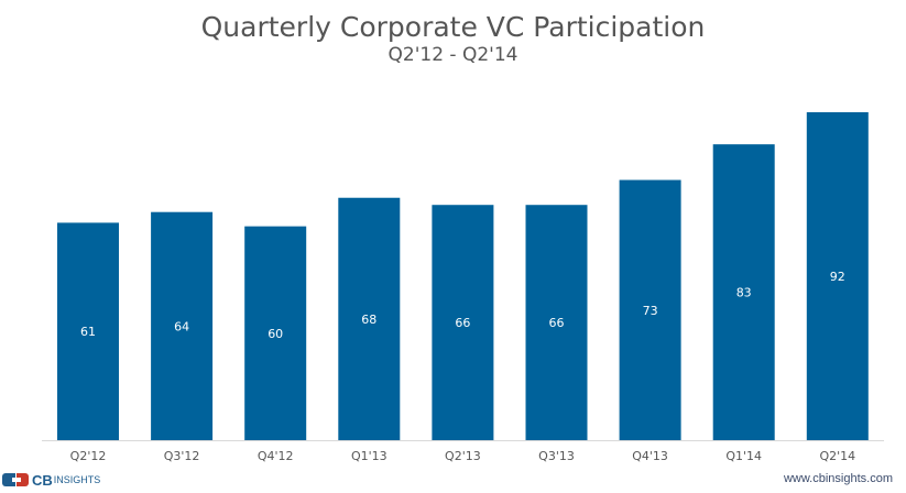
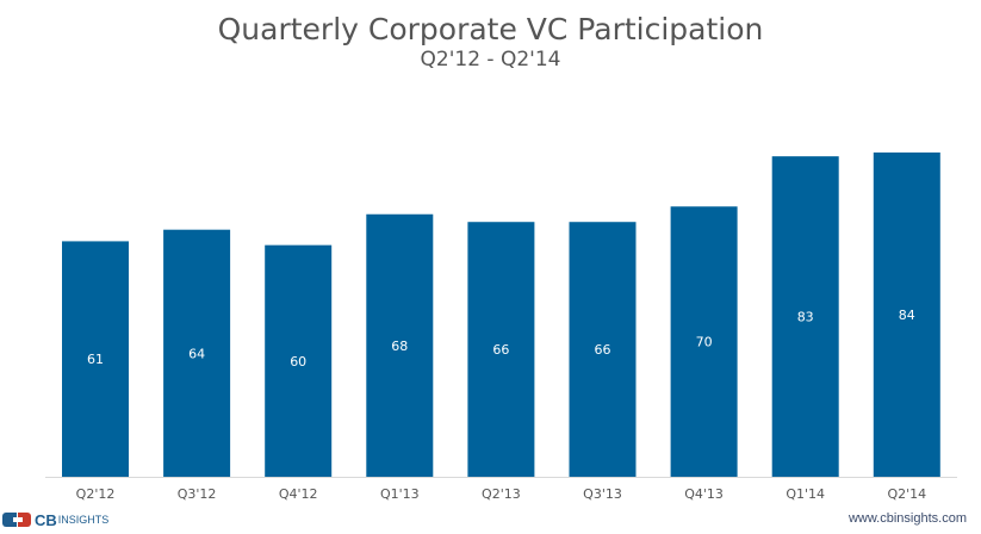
Q4'13: 73 -> 70
Q2'14: 92 -> 84
